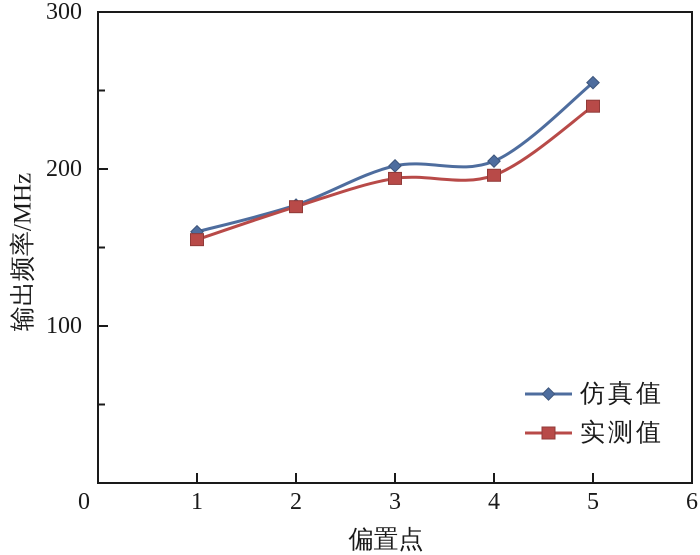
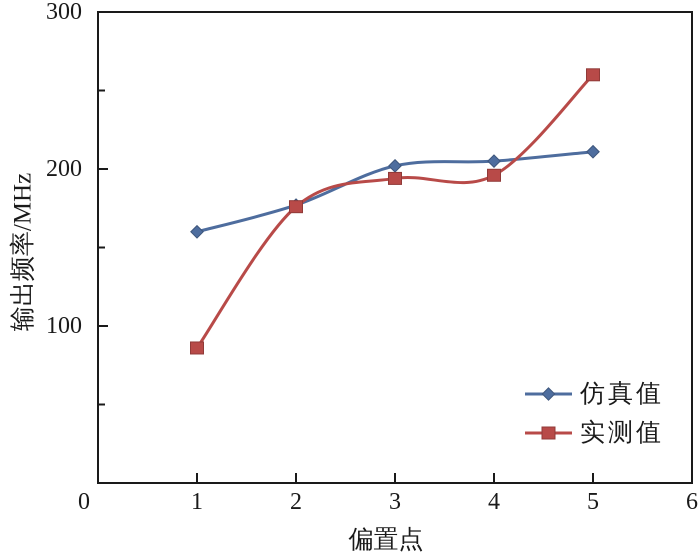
实测值/1: 155 -> 86
仿真值/5: 255 -> 211
实测值/5: 240 -> 260
